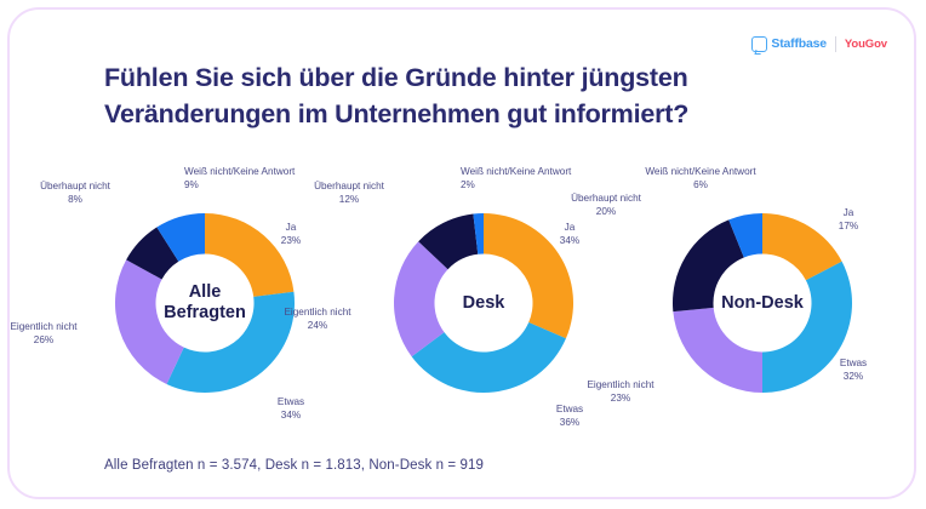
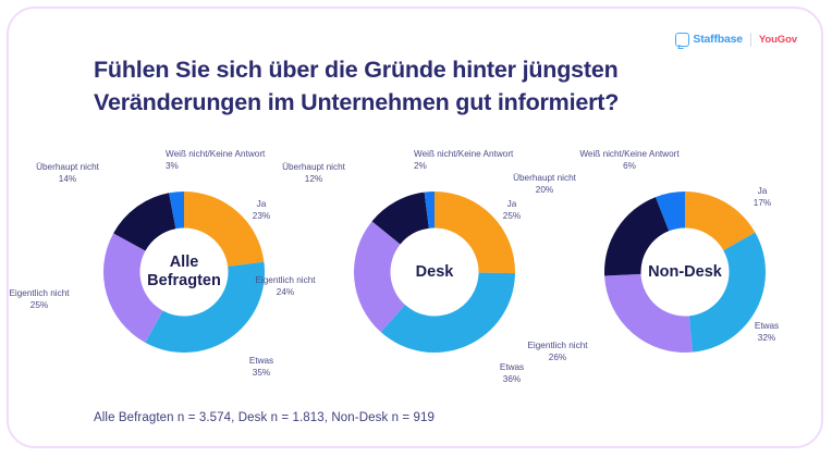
Alle Befragten/Etwas: 34% -> 35%
Alle Befragten/Eigentlich nicht: 26% -> 25%
Alle Befragten/Überhaupt nicht: 8% -> 14%
Alle Befragten/Weiß nicht/Keine Antwort: 9% -> 3%
Desk/Ja: 34% -> 25%
Non-Desk/Eigentlich nicht: 23% -> 26%
